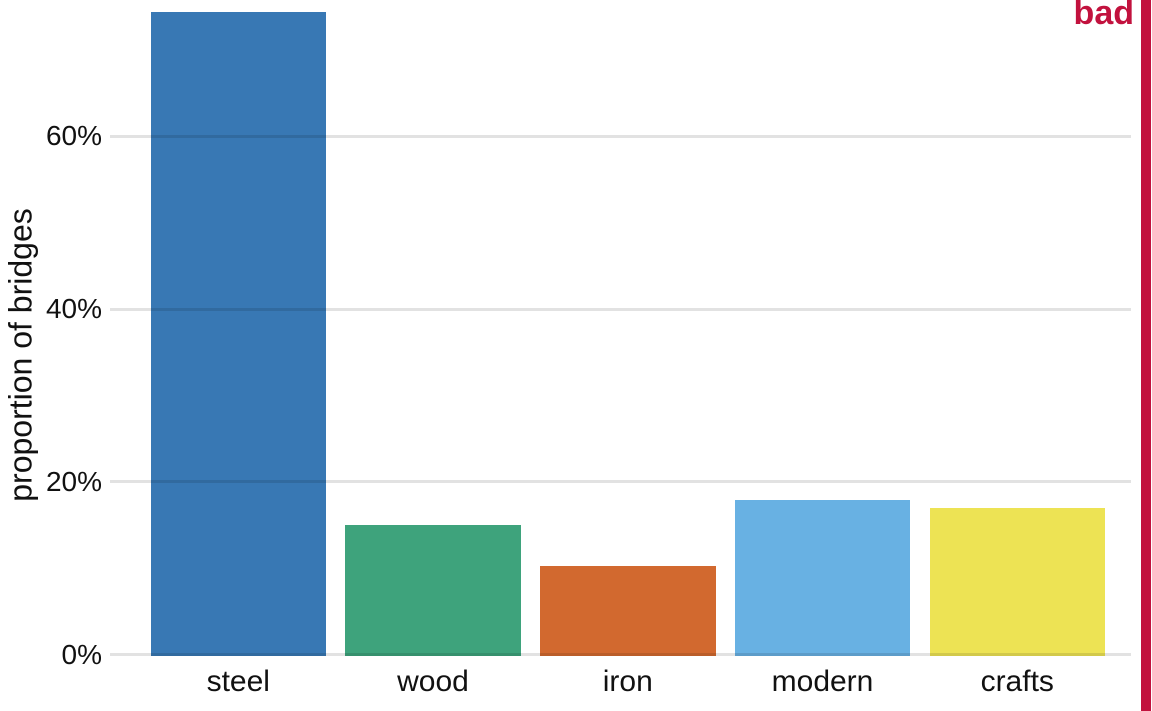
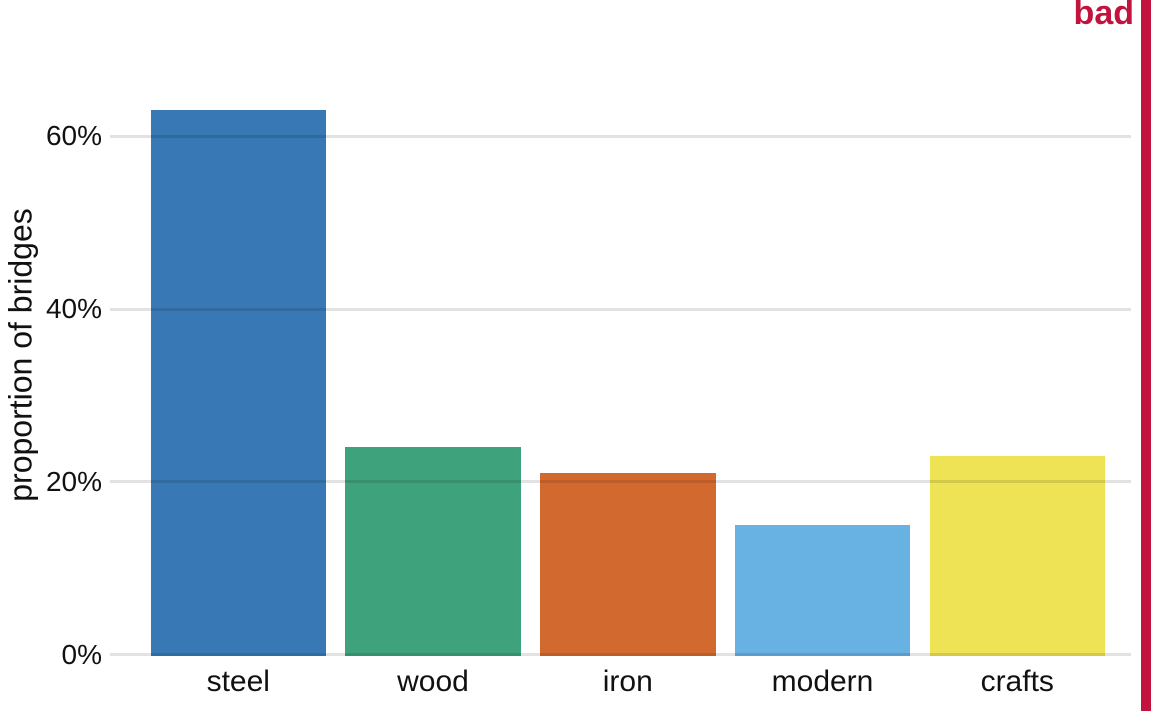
steel: 74% -> 63%
wood: 15% -> 24%
iron: 10% -> 21%
modern: 18% -> 15%
crafts: 17% -> 23%
